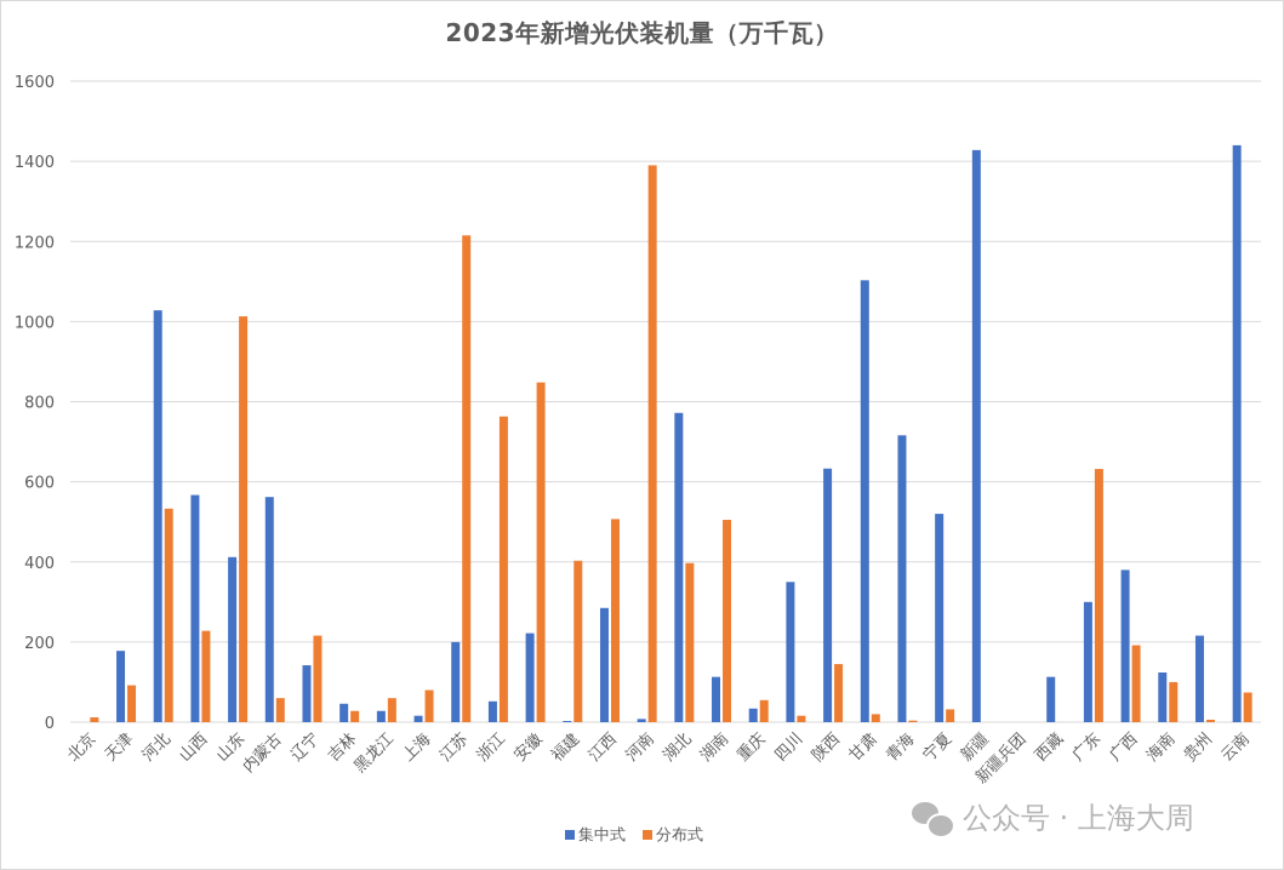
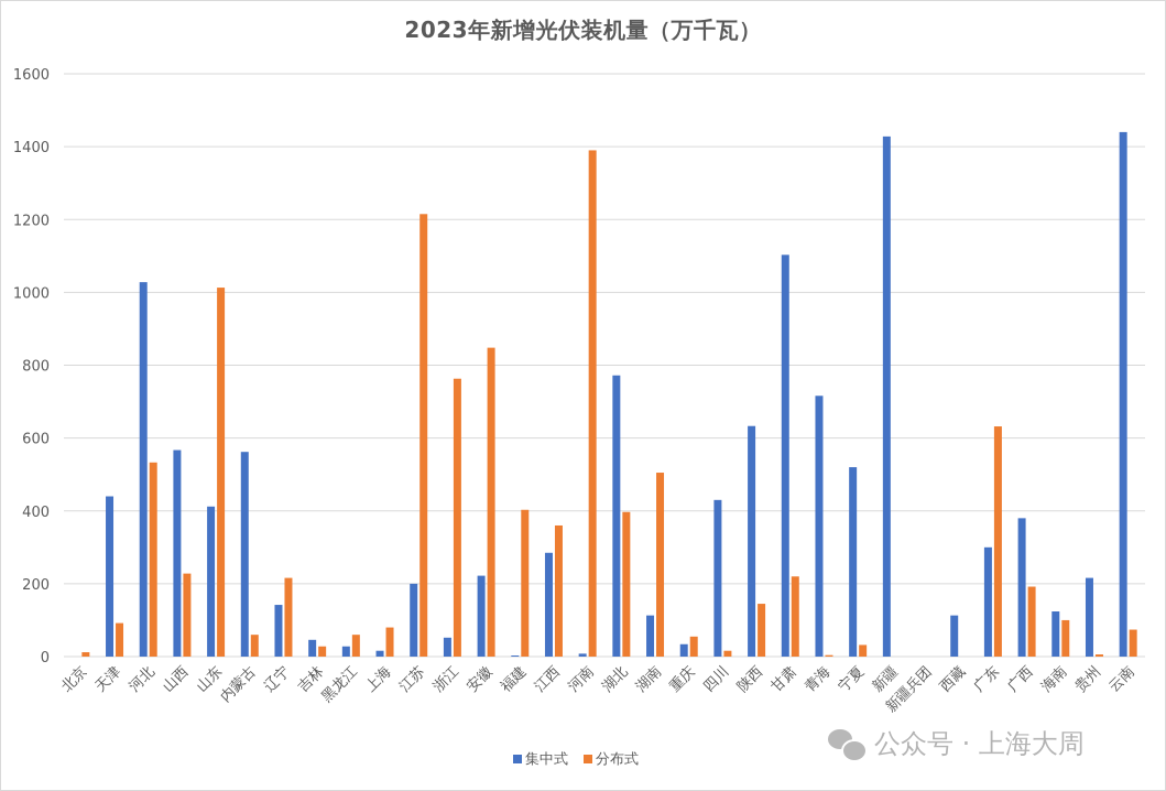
集中式/天津: 180 -> 440
分布式/江西: 510 -> 360
集中式/四川: 350 -> 430
分布式/甘肃: 20 -> 220
